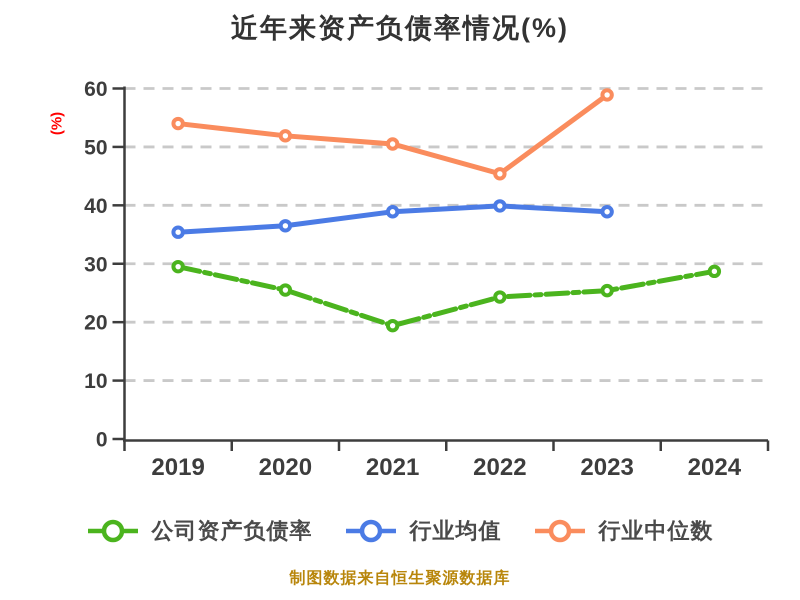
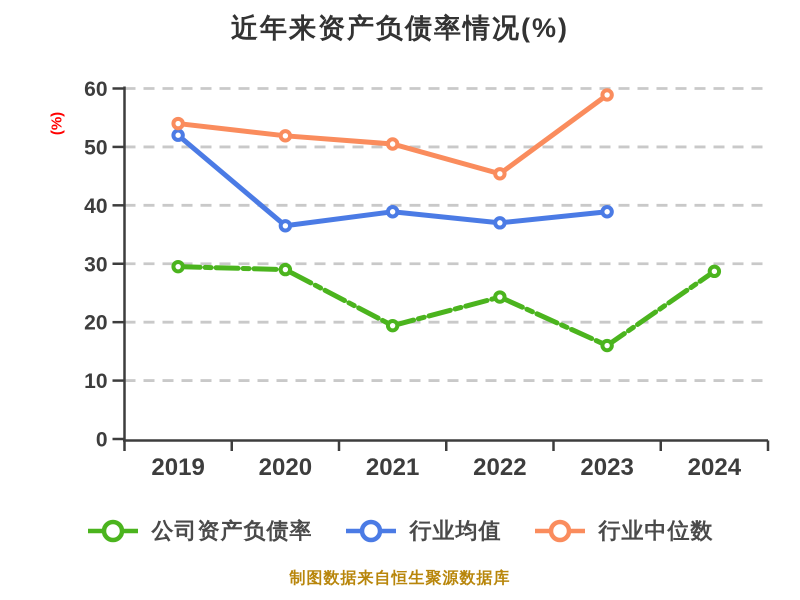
行业均值/2019: 35 -> 52
公司资产负债率/2020: 26 -> 29
行业均值/2022: 40 -> 37
公司资产负债率/2023: 25 -> 16
